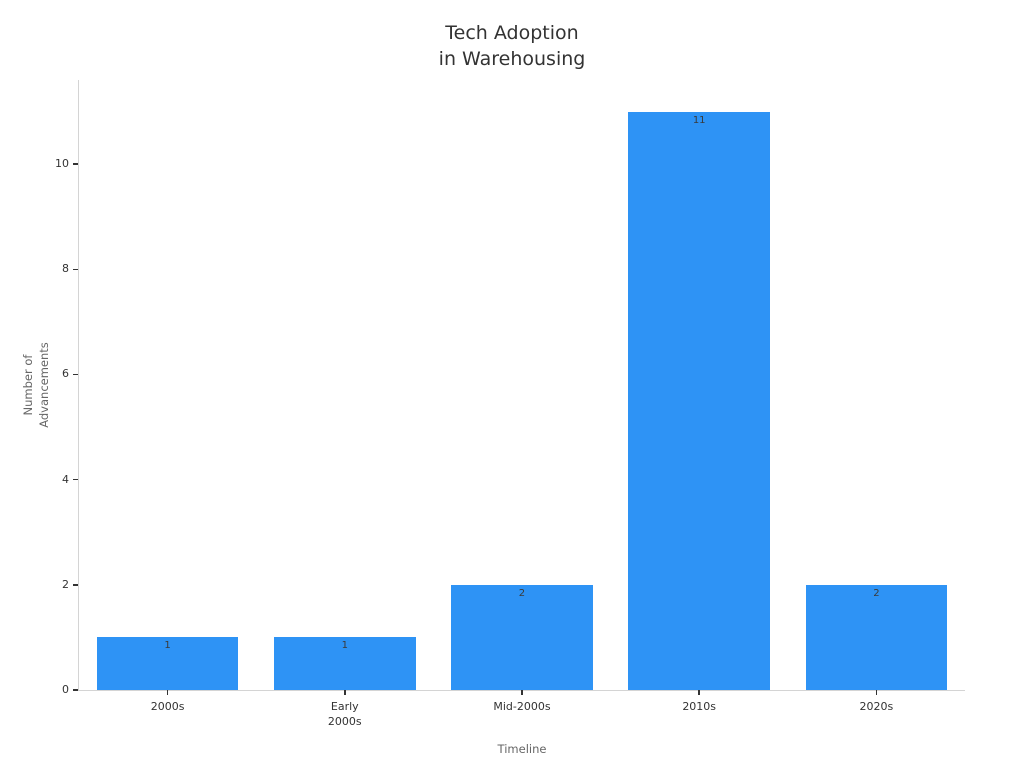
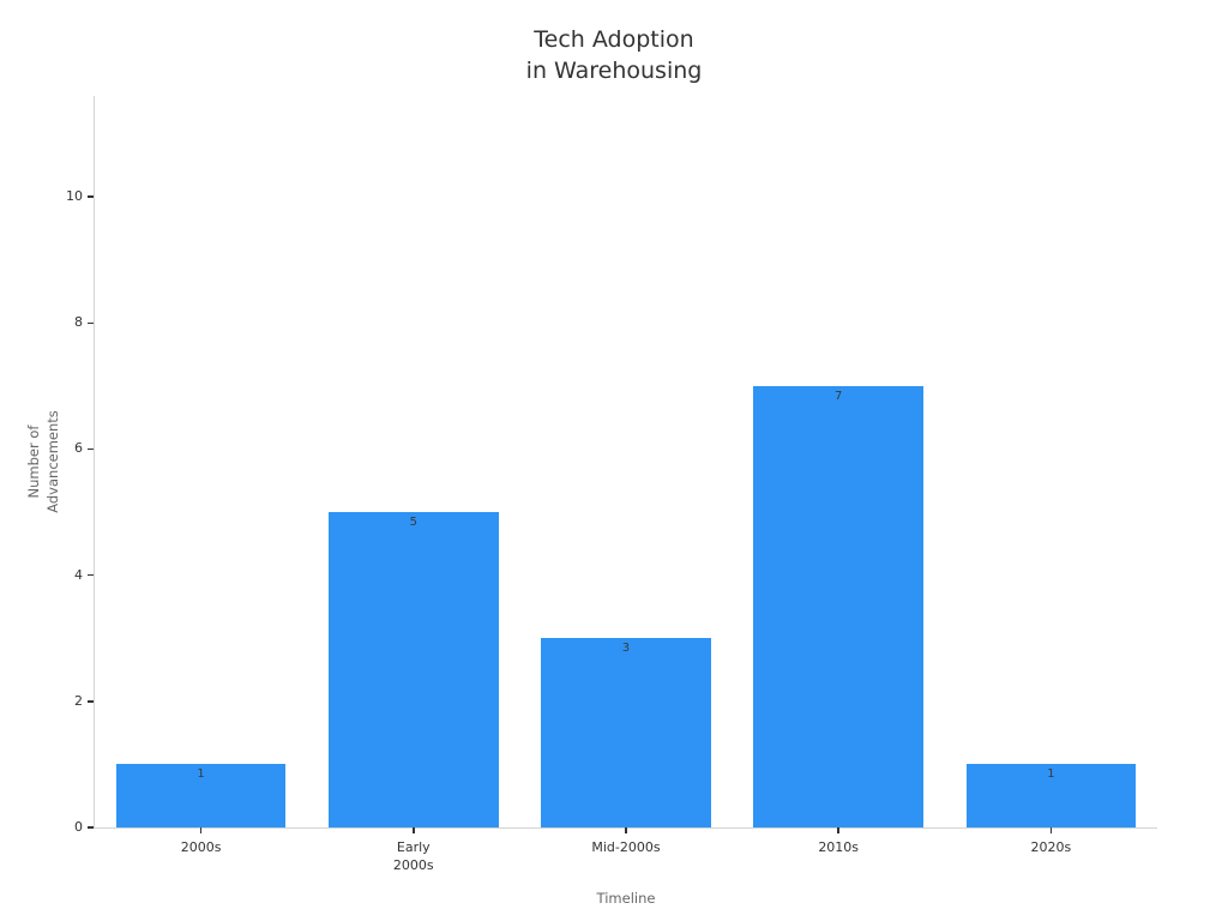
Early 2000s: 1 -> 5
Mid-2000s: 2 -> 3
2010s: 11 -> 7
2020s: 2 -> 1
